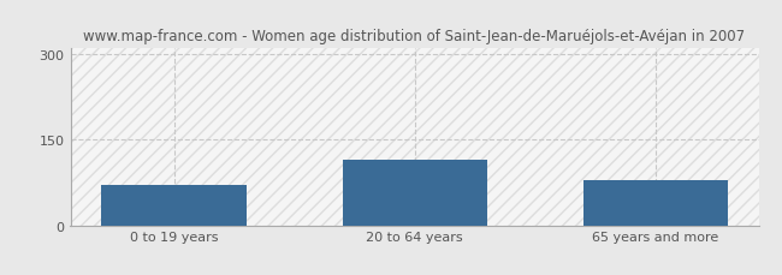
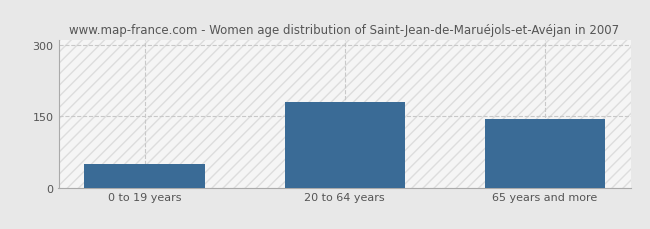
0 to 19 years: 70 -> 50
20 to 64 years: 115 -> 180
65 years and more: 80 -> 144
